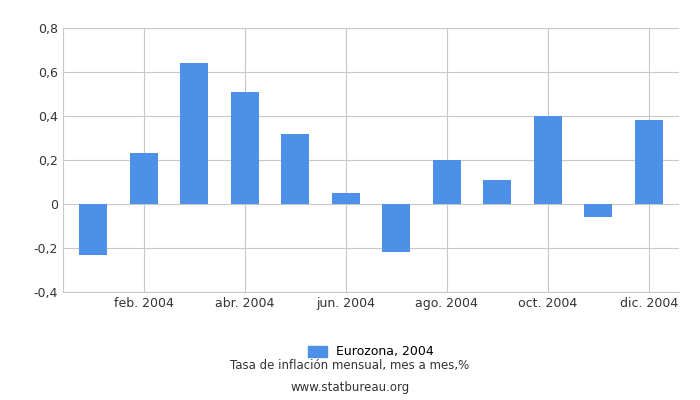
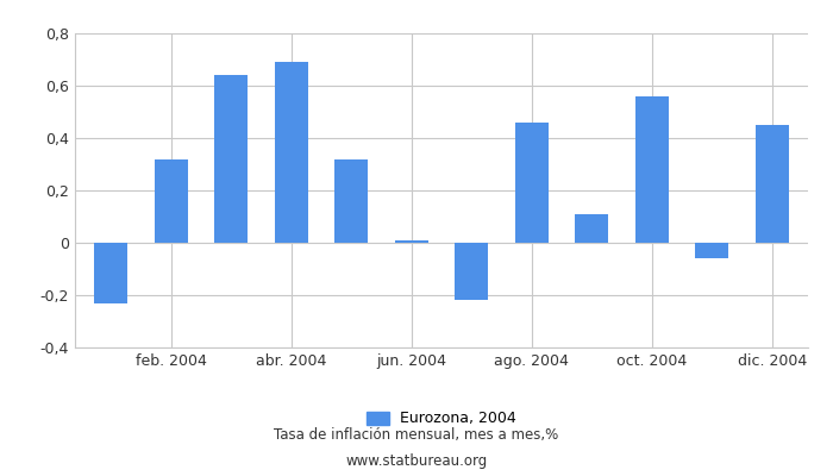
feb. 2004: 0,23 -> 0,32
abr. 2004: 0,51 -> 0,69
jun. 2004: 0,05 -> 0,01
ago. 2004: 0,20 -> 0,46
oct. 2004: 0,40 -> 0,56
dic. 2004: 0,38 -> 0,45
